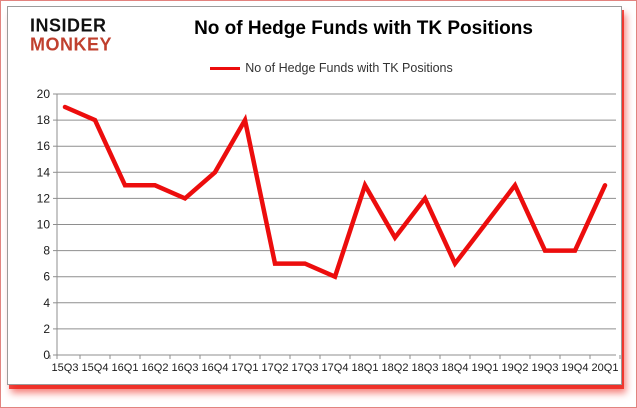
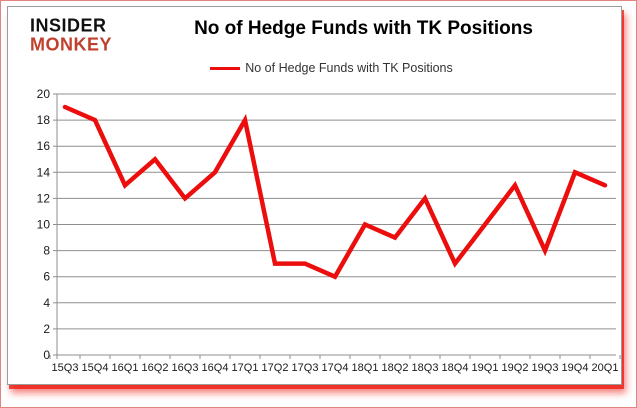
16Q2: 13 -> 15
18Q1: 13 -> 10
19Q4: 8 -> 14
